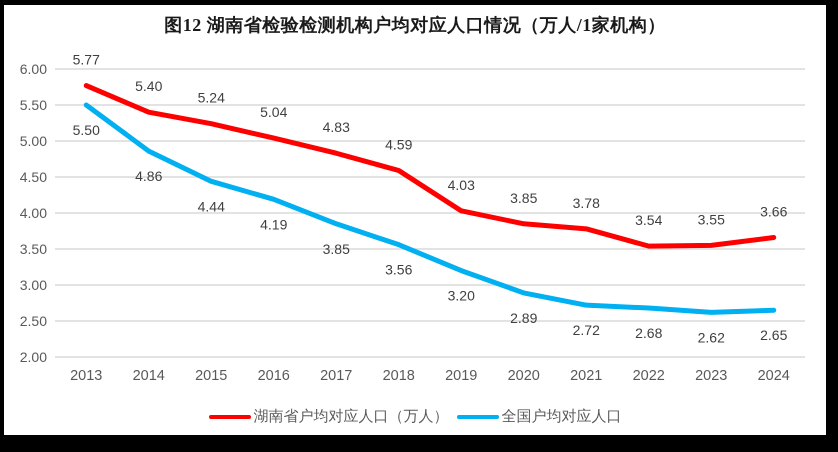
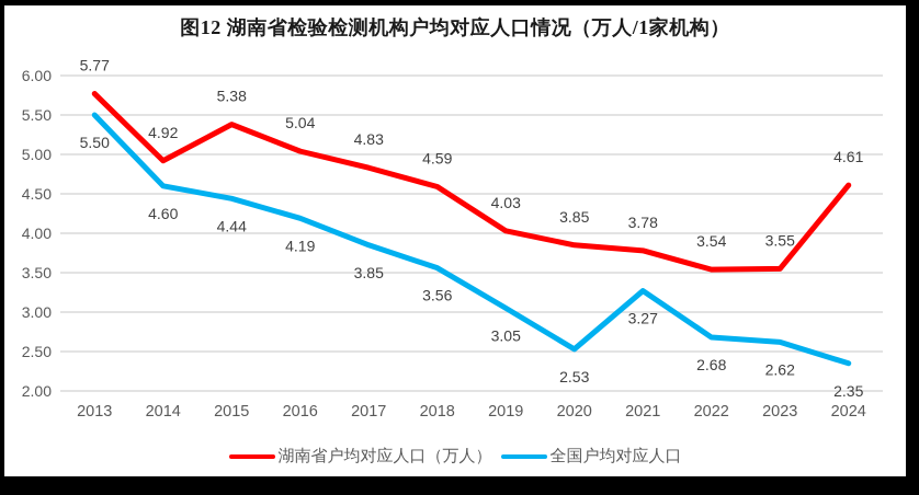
湖南省户均对应人口（万人）/2014: 5.40 -> 4.92
全国户均对应人口/2014: 4.86 -> 4.60
湖南省户均对应人口（万人）/2015: 5.24 -> 5.38
全国户均对应人口/2019: 3.20 -> 3.05
全国户均对应人口/2020: 2.89 -> 2.53
全国户均对应人口/2021: 2.72 -> 3.27
湖南省户均对应人口（万人）/2024: 3.66 -> 4.61
全国户均对应人口/2024: 2.65 -> 2.35
